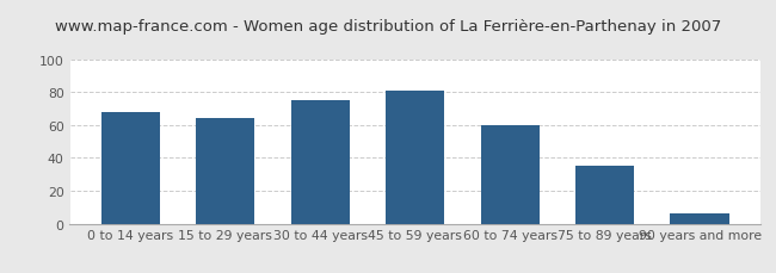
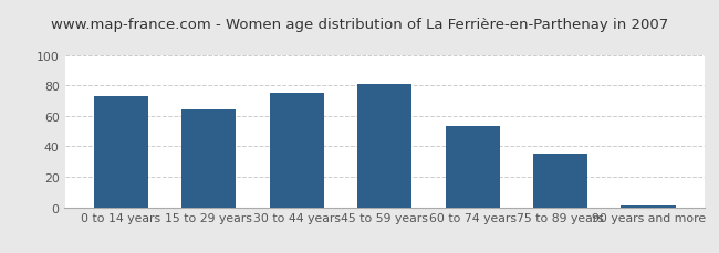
0 to 14 years: 68 -> 73
60 to 74 years: 60 -> 53
90 years and more: 6 -> 1
